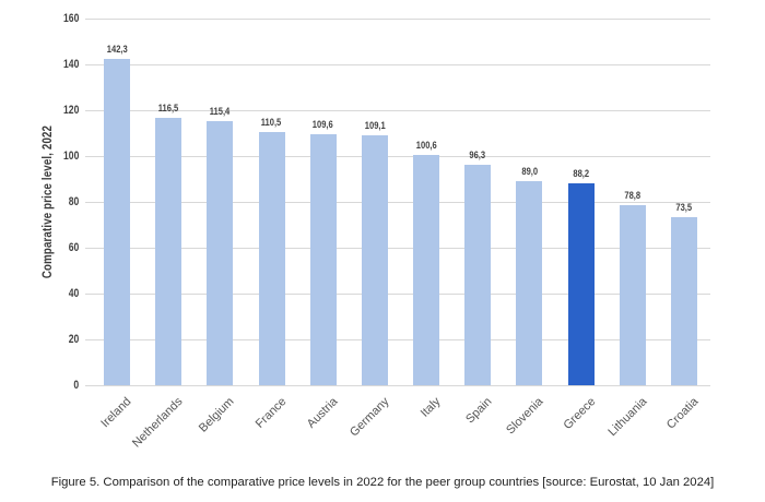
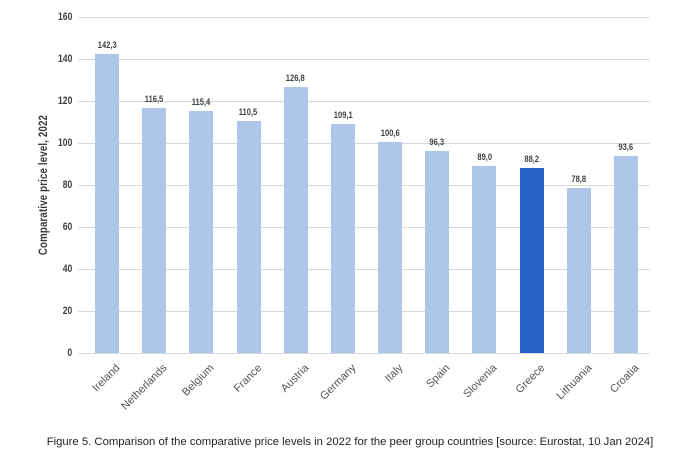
Austria: 109,6 -> 126,8
Croatia: 73,5 -> 93,6
